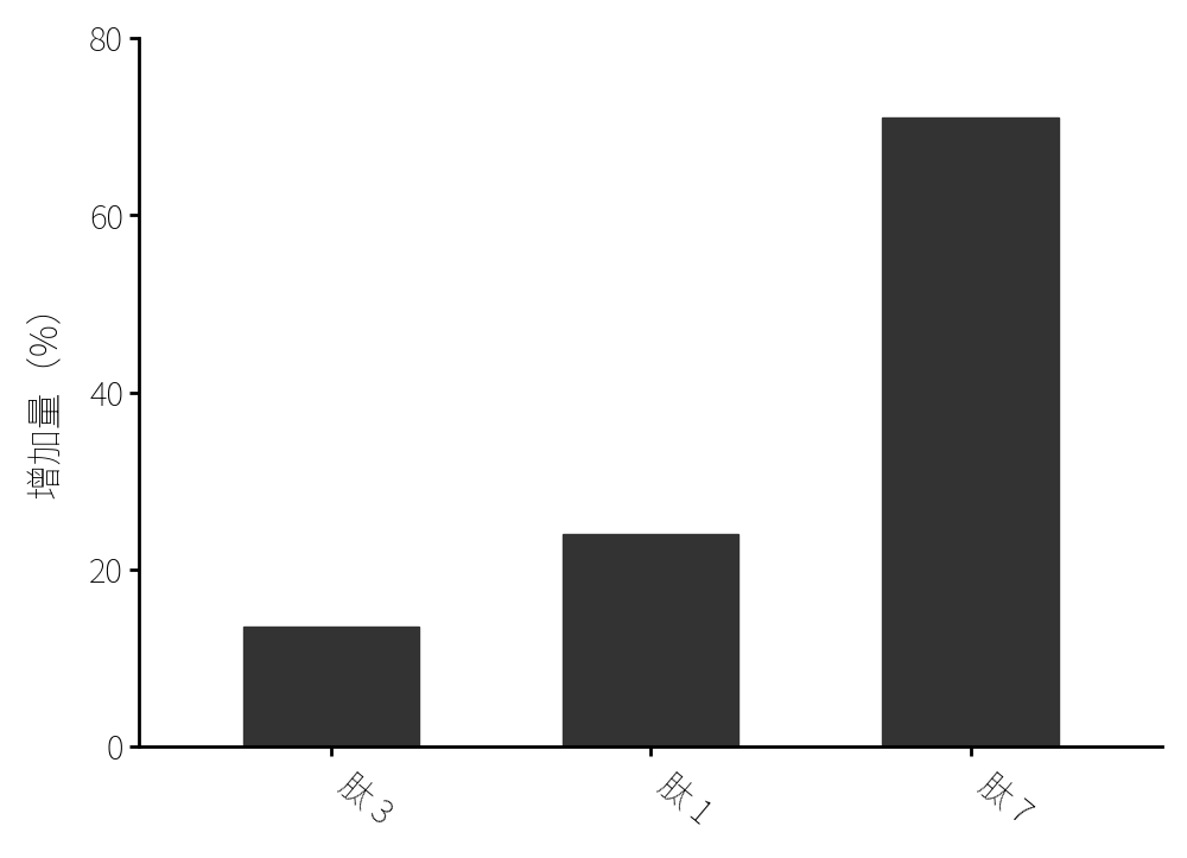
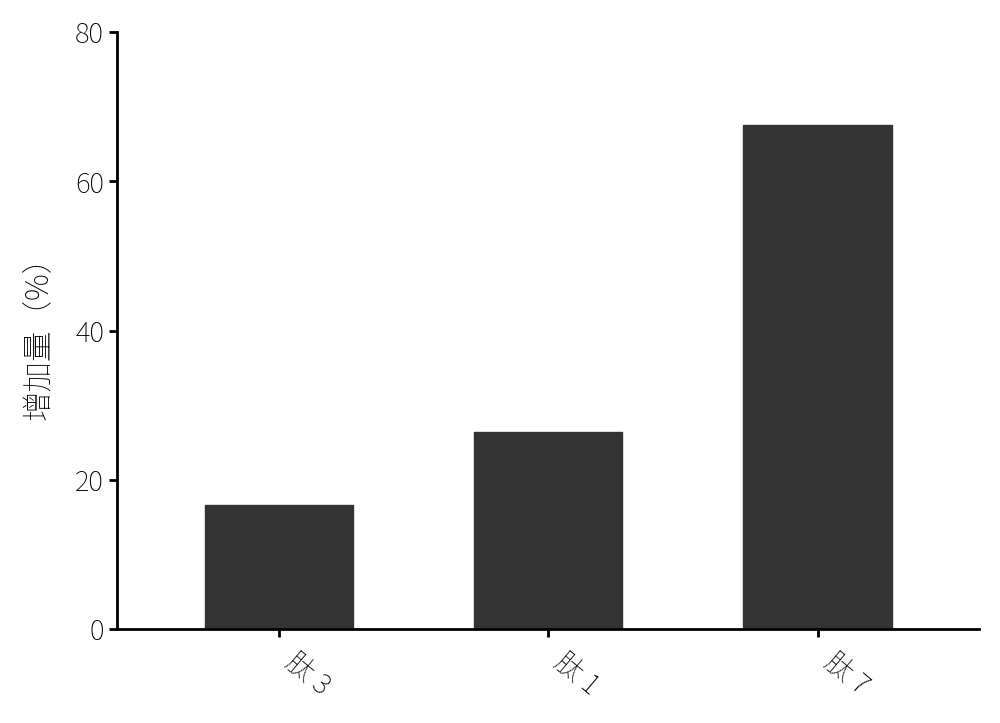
肽 3: 13.5 -> 16.6
肽 1: 24.0 -> 26.4
肽 7: 71.0 -> 67.6
